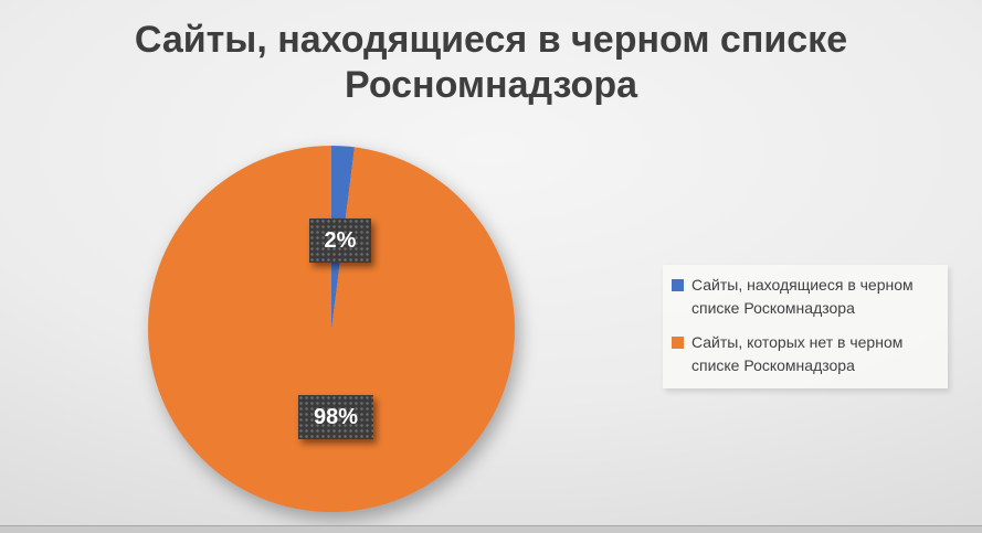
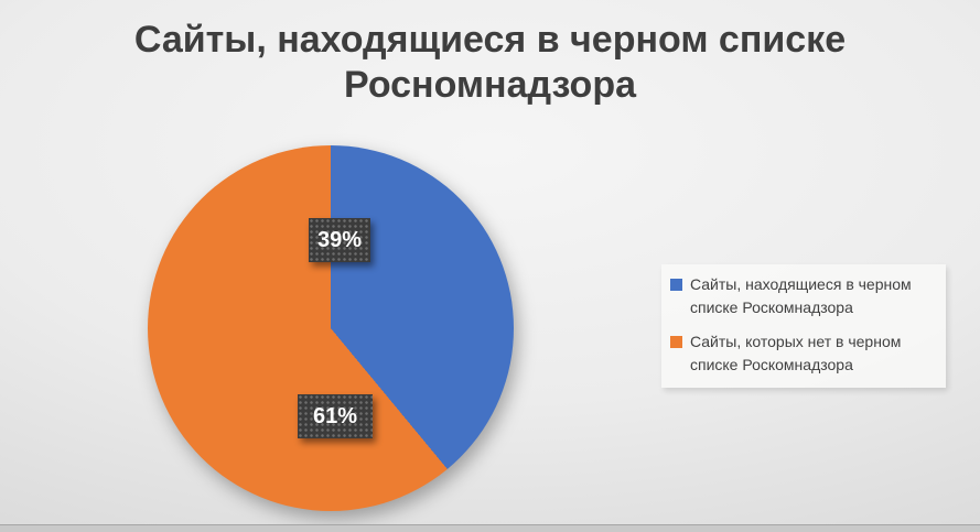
Сайты, находящиеся в черном списке Роскомнадзора: 2% -> 39%
Сайты, которых нет в черном списке Роскомнадзора: 98% -> 61%
